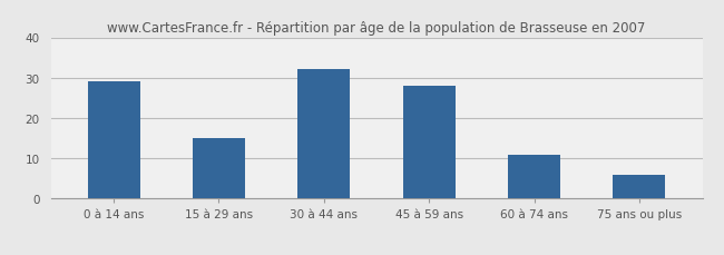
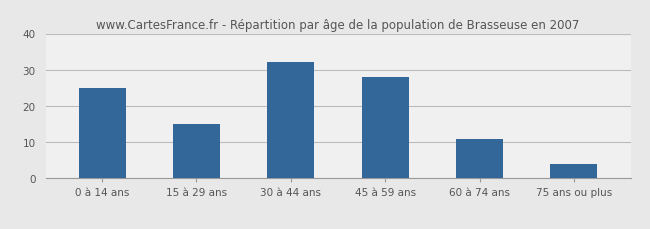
0 à 14 ans: 29 -> 25
75 ans ou plus: 6 -> 4
